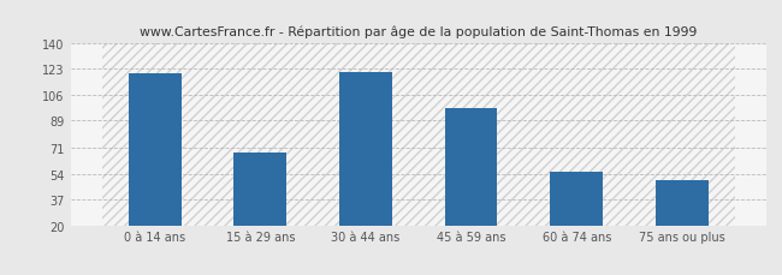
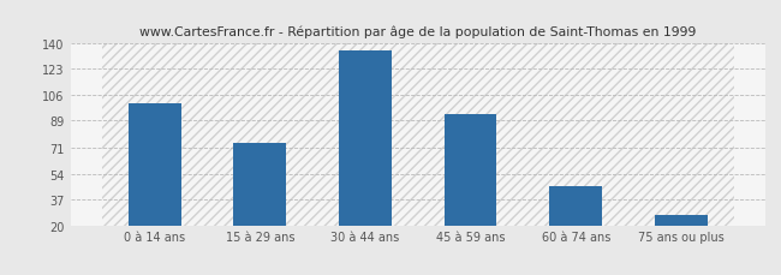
0 à 14 ans: 120 -> 100
15 à 29 ans: 68 -> 74
30 à 44 ans: 121 -> 135
45 à 59 ans: 97 -> 93
60 à 74 ans: 55 -> 46
75 ans ou plus: 50 -> 27
